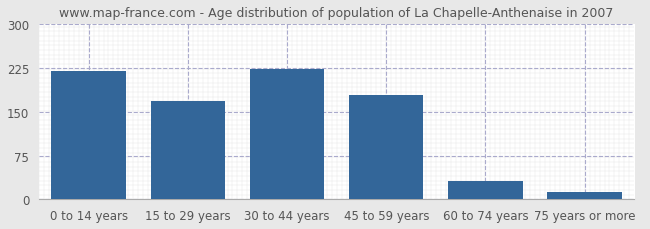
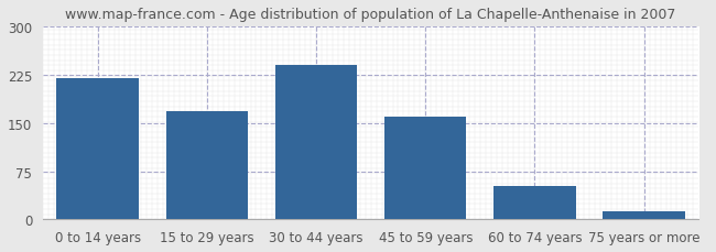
30 to 44 years: 224 -> 240
45 to 59 years: 178 -> 160
60 to 74 years: 32 -> 52
